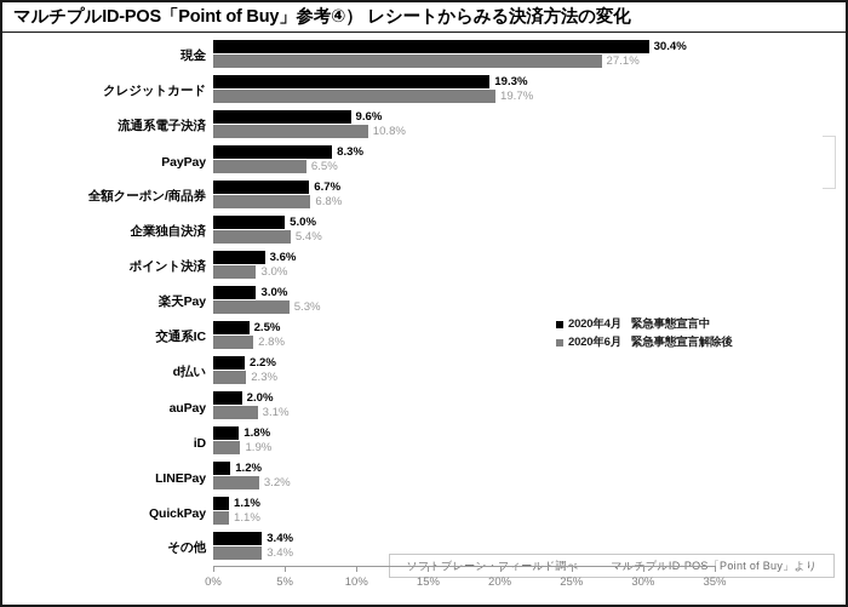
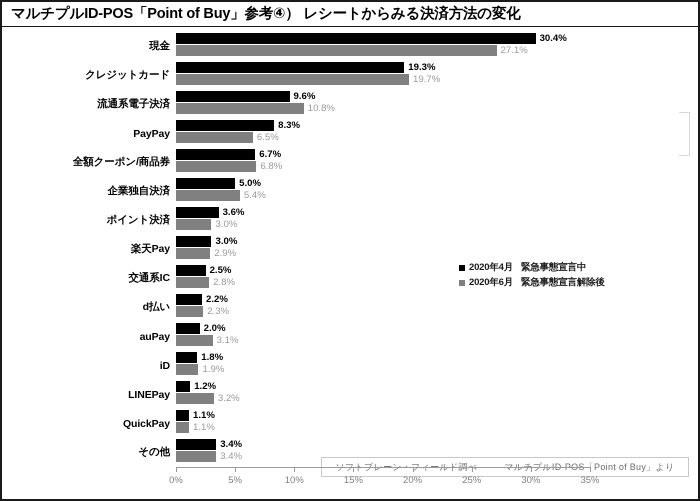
2020年6月 緊急事態宣言解除後/楽天Pay: 5.3% -> 2.9%
